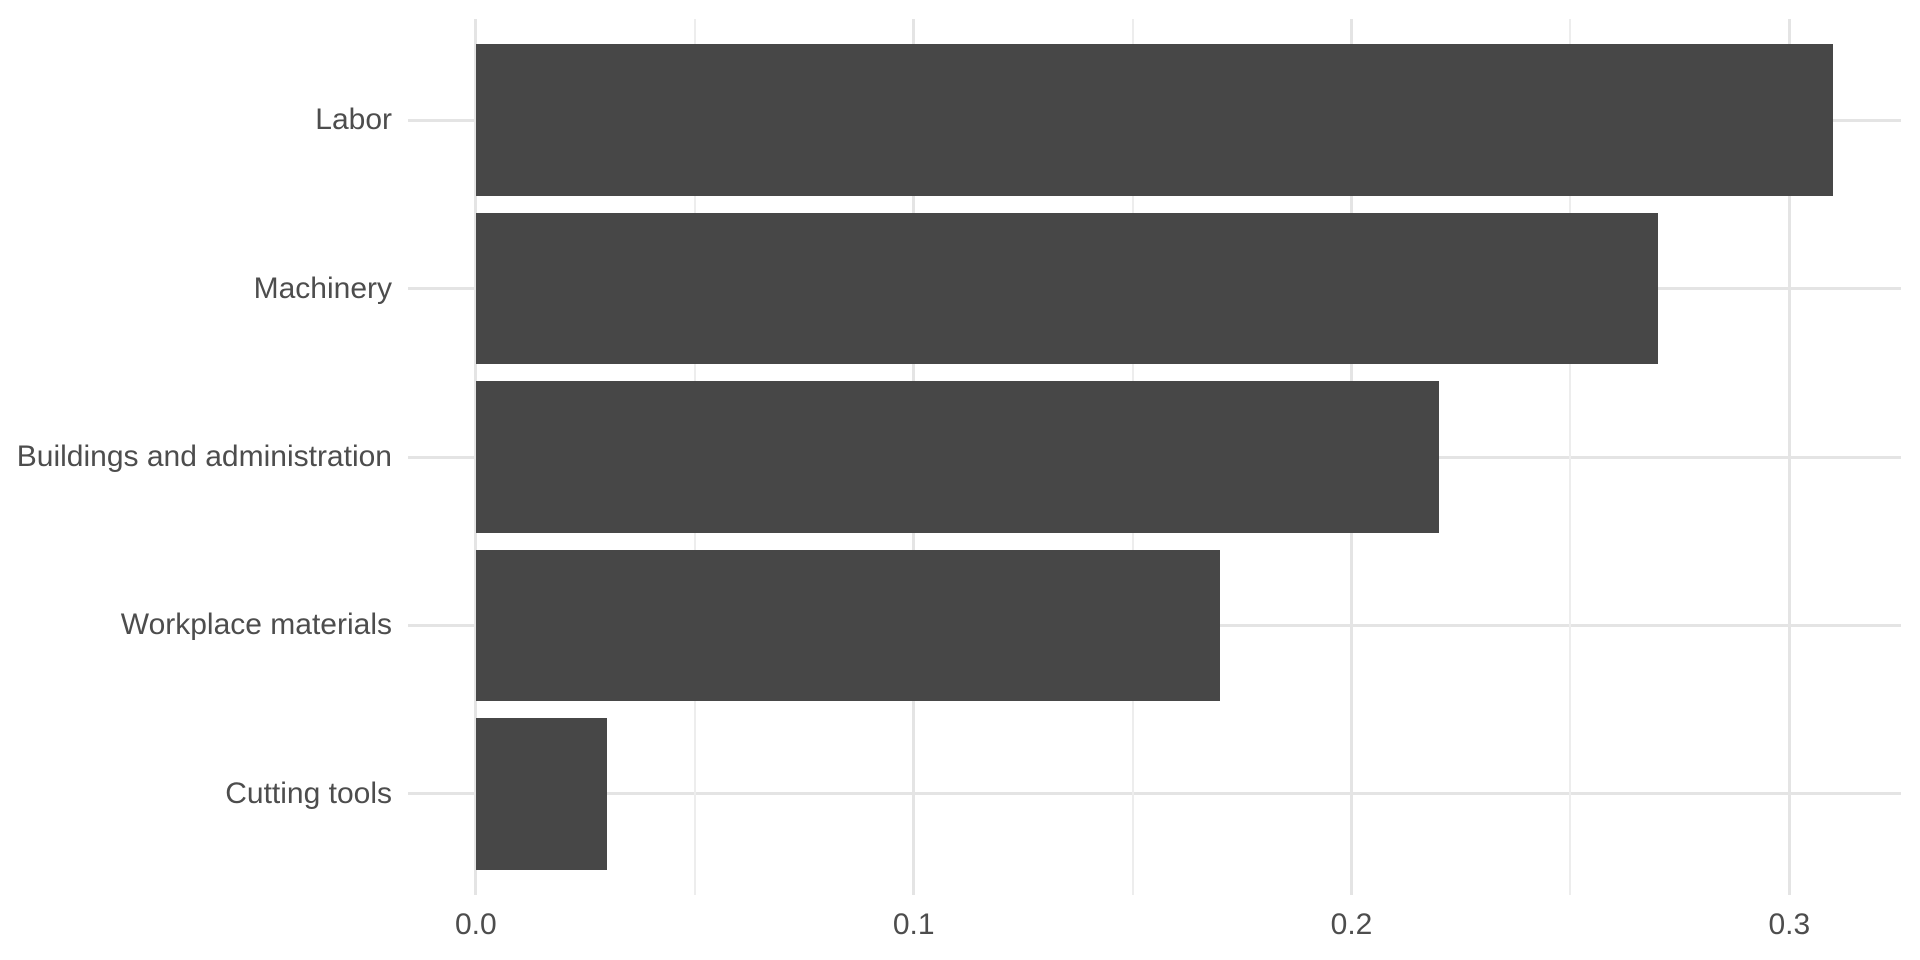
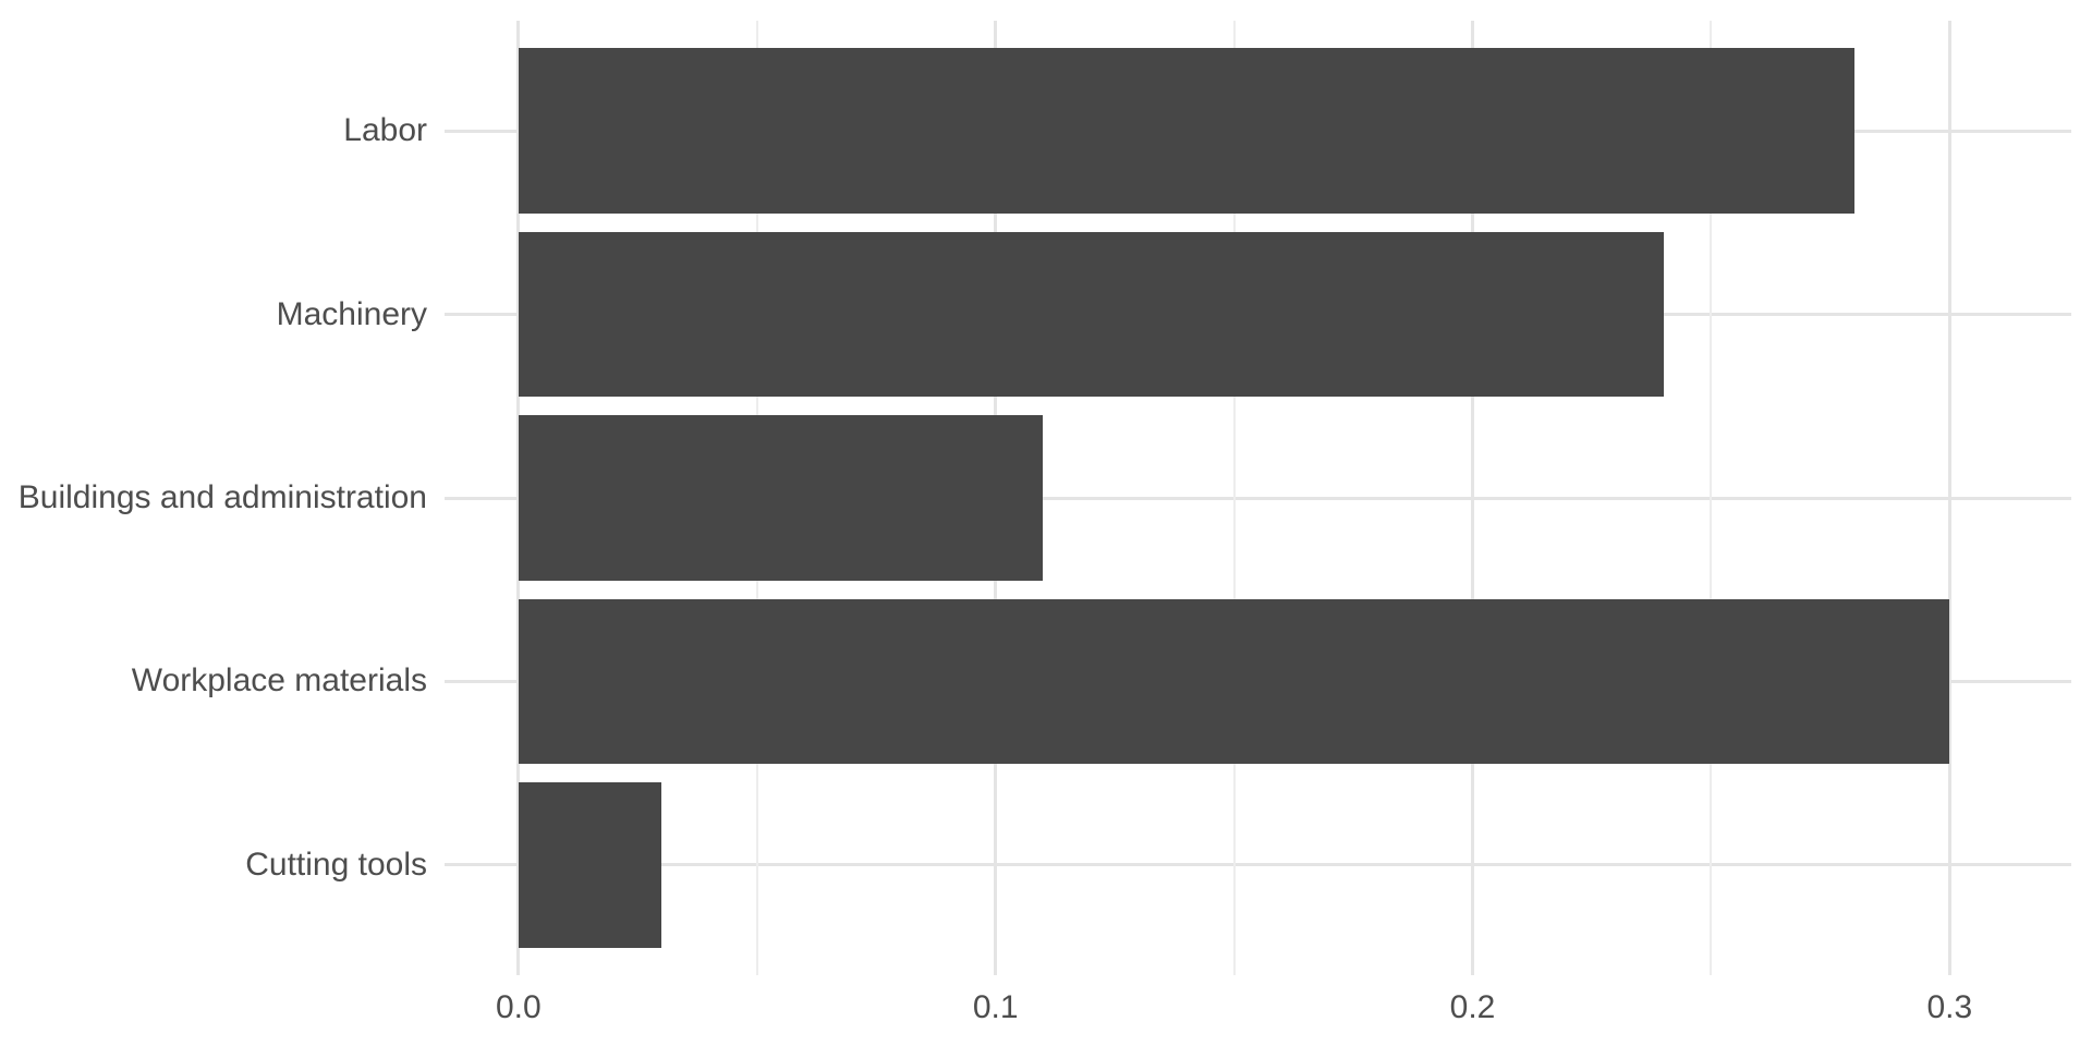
Labor: 0.31 -> 0.28
Machinery: 0.27 -> 0.24
Buildings and administration: 0.22 -> 0.11
Workplace materials: 0.17 -> 0.30
